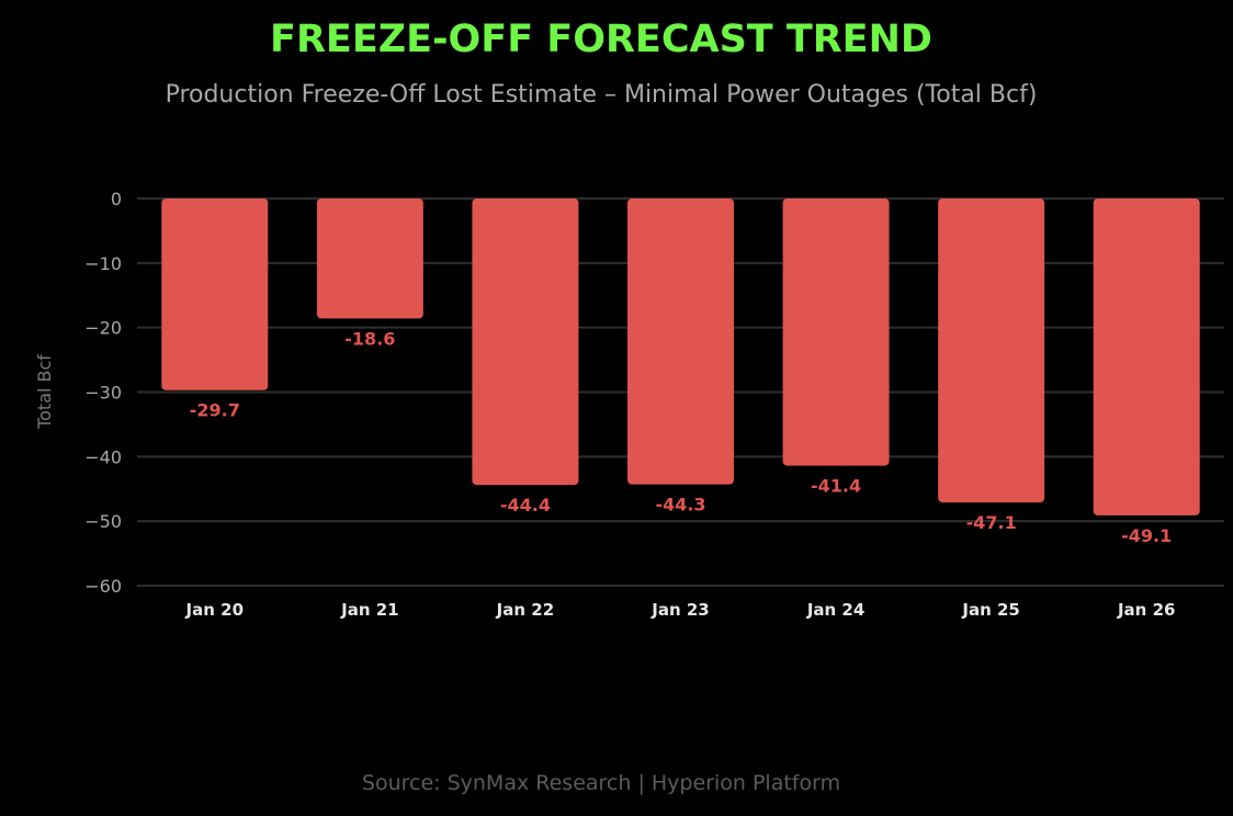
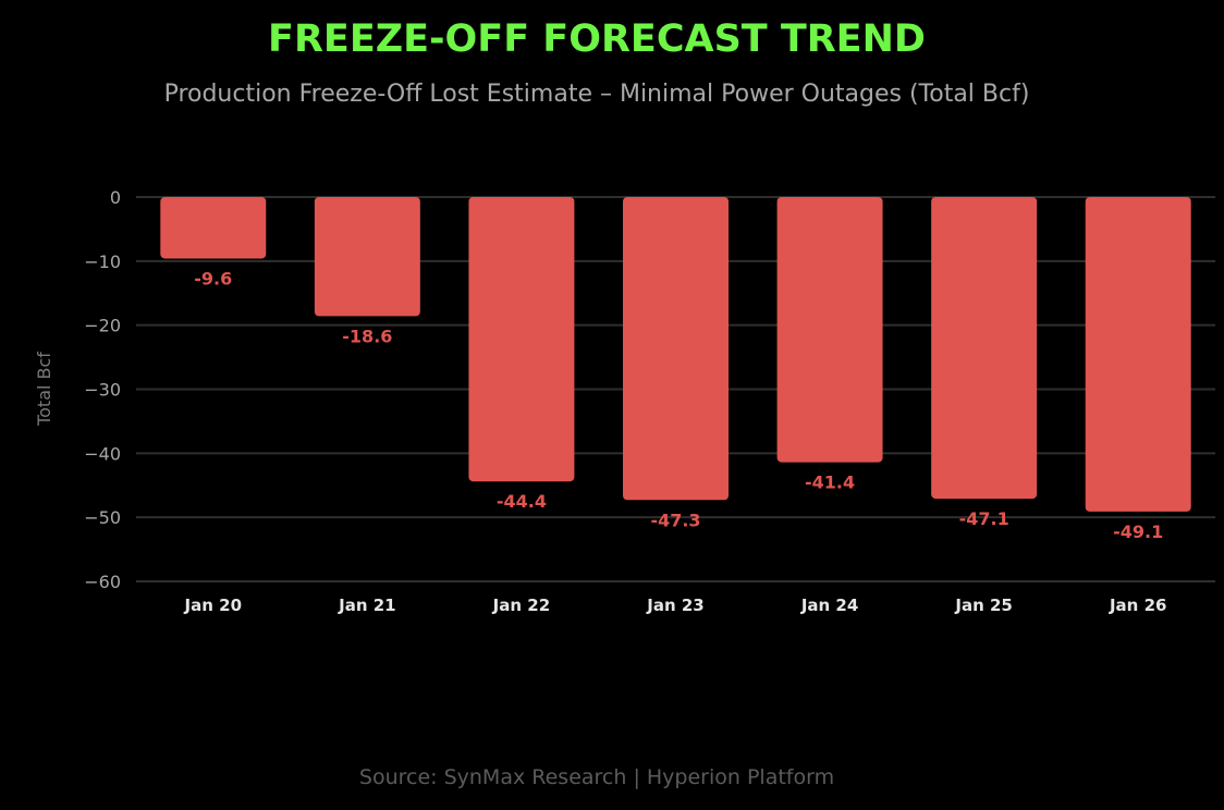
Jan 20: -29.7 -> -9.6
Jan 23: -44.3 -> -47.3
